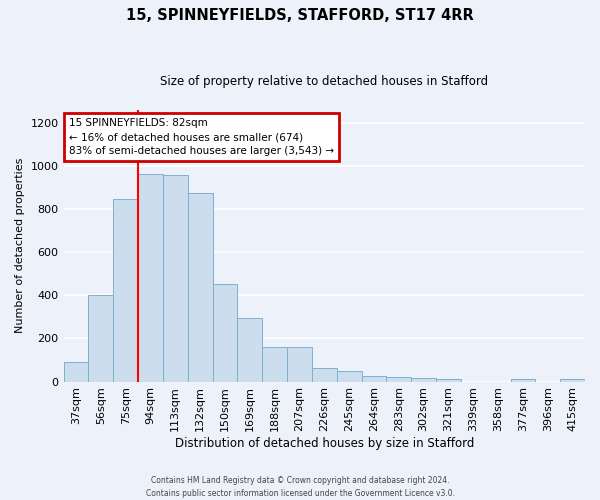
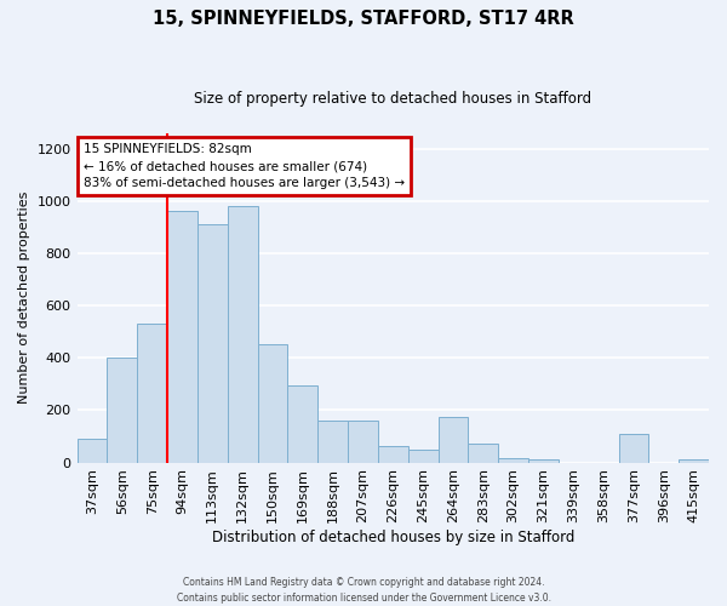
75sqm: 845 -> 530
113sqm: 960 -> 910
132sqm: 875 -> 980
264sqm: 28 -> 175
283sqm: 20 -> 70
377sqm: 10 -> 110
